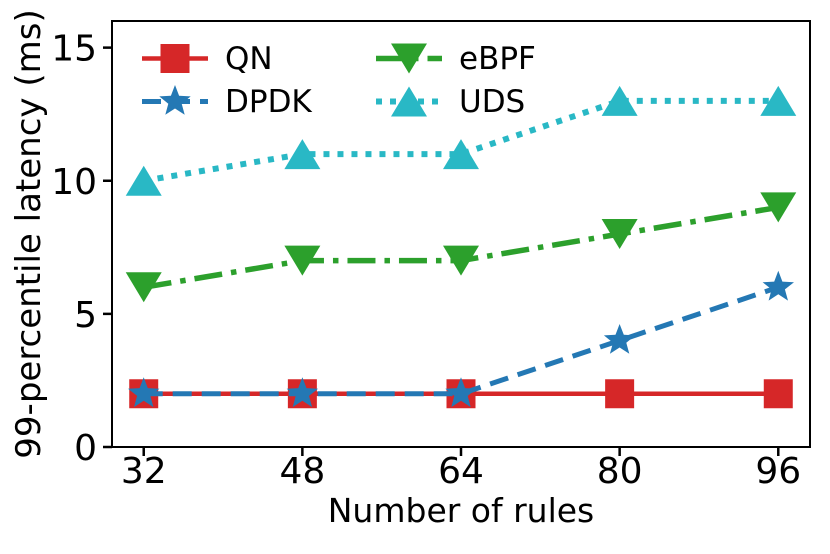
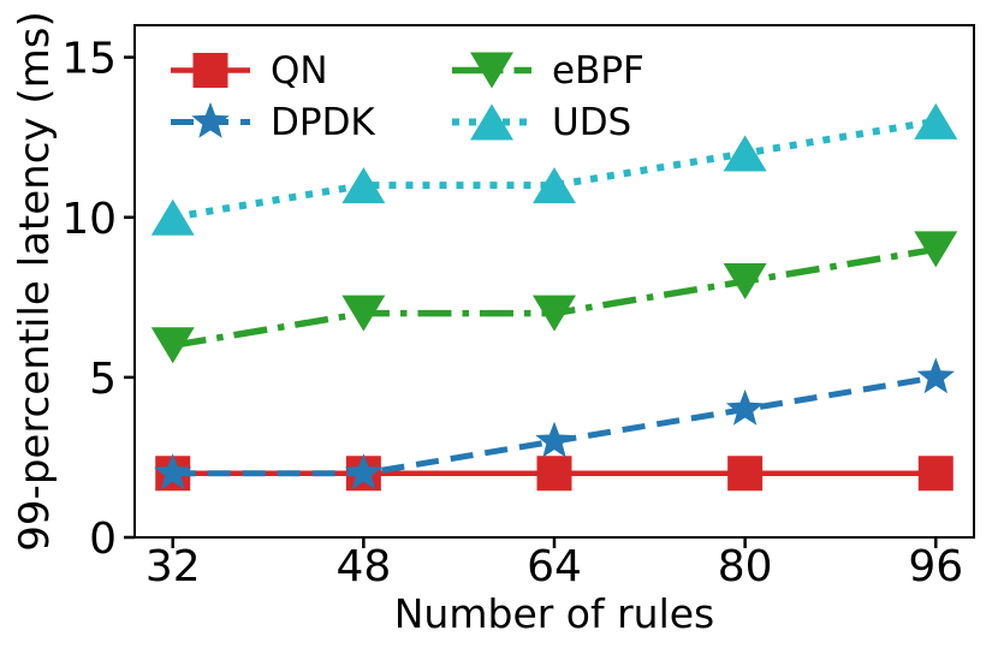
DPDK/64: 2 -> 3
UDS/80: 13 -> 12
DPDK/96: 6 -> 5
